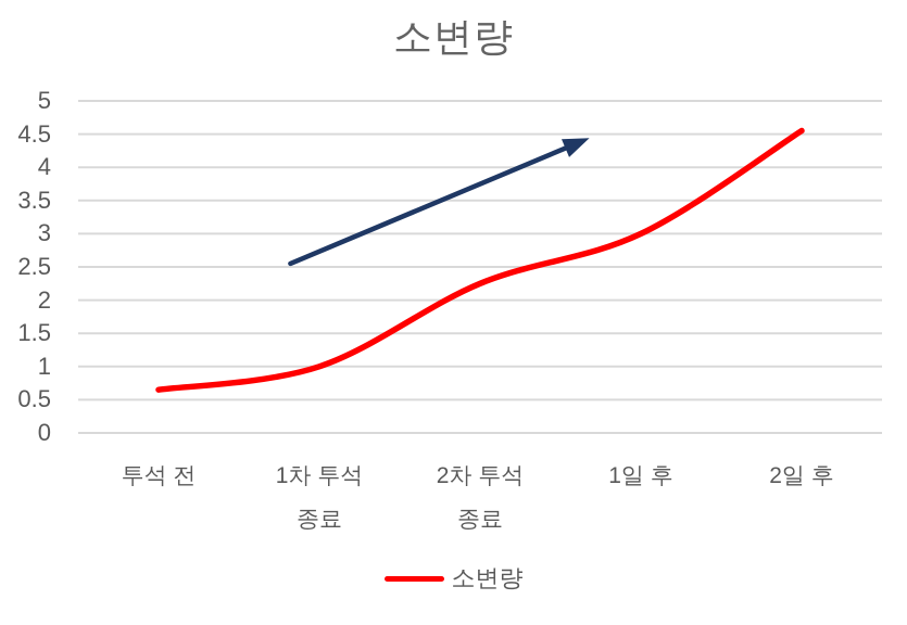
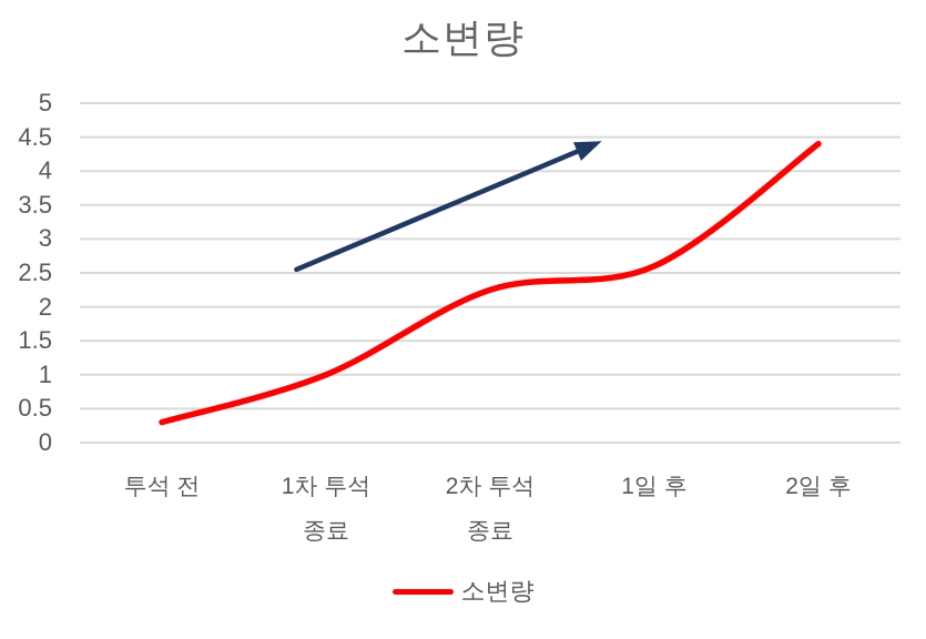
투석 전: 0.7 -> 0.3
1일 후: 3.0 -> 2.6
2일 후: 4.5 -> 4.4
